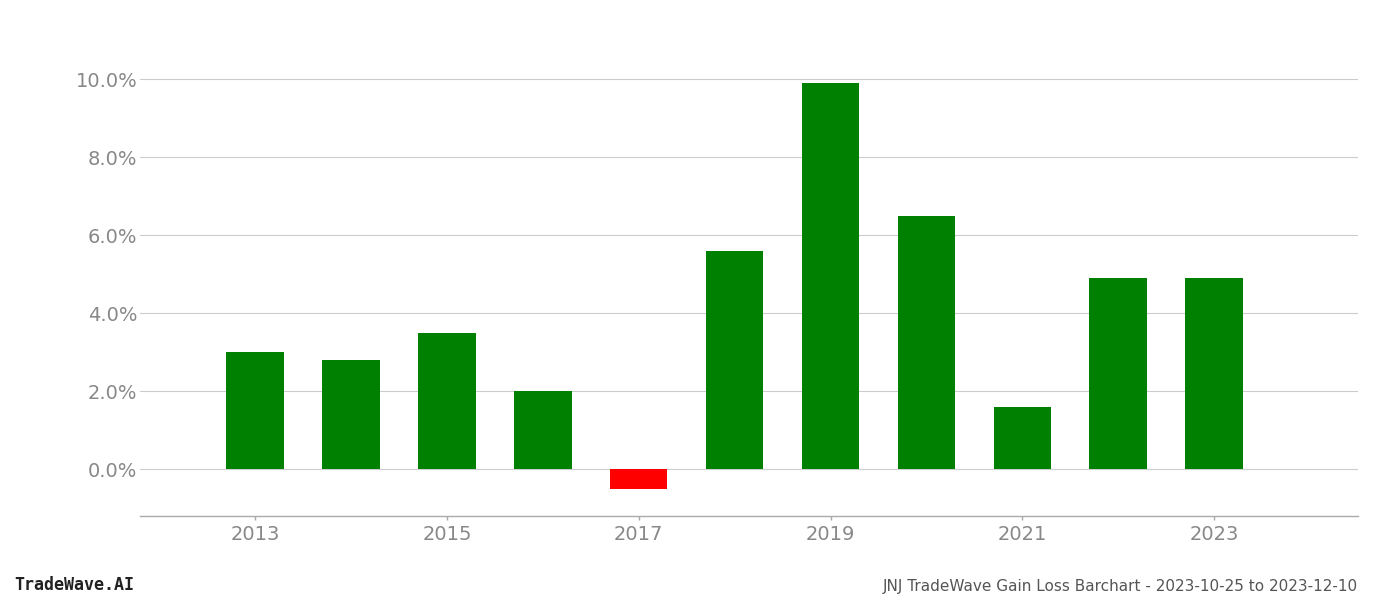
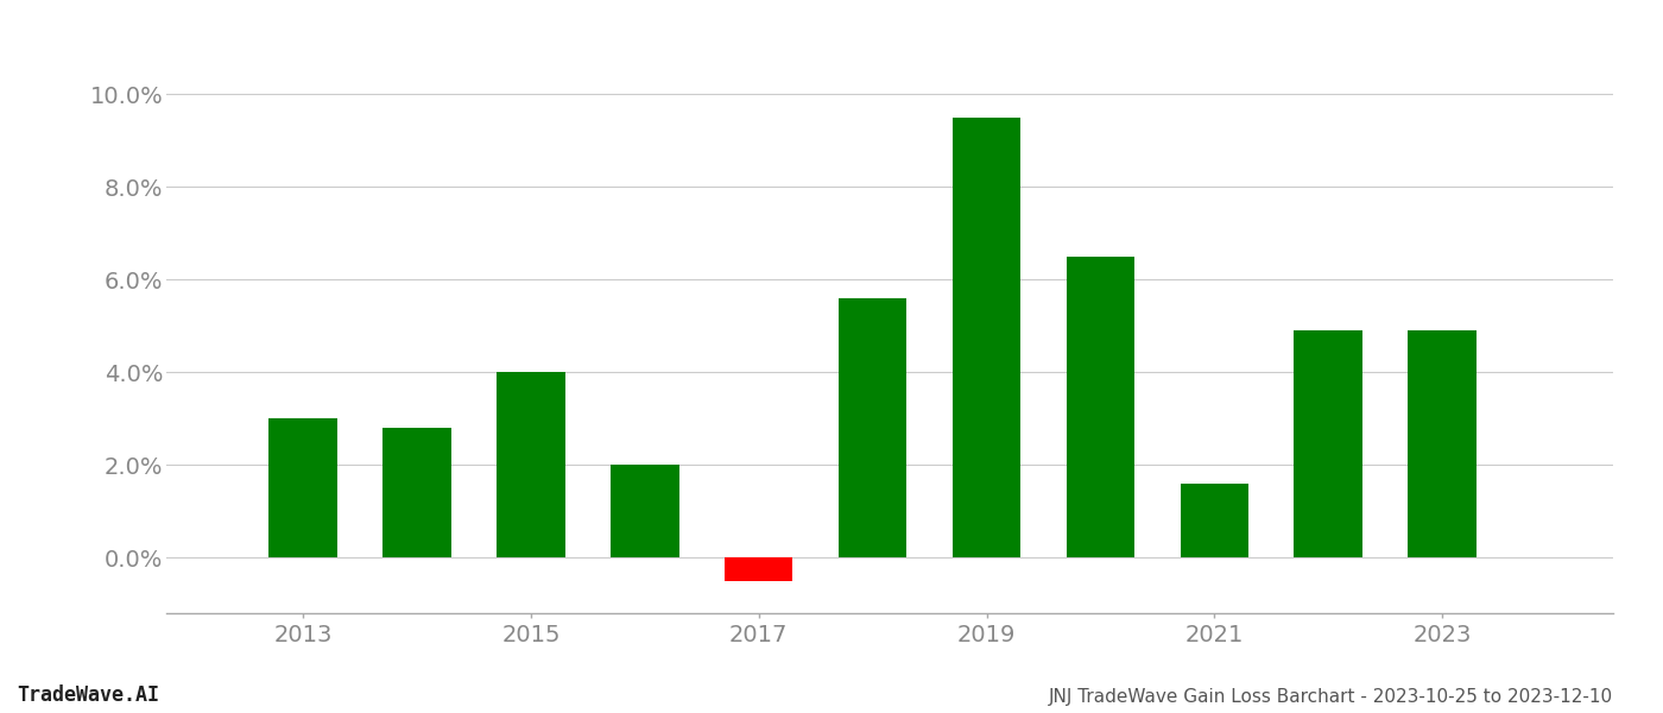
2015: 3.5% -> 4.0%
2019: 9.9% -> 9.5%
